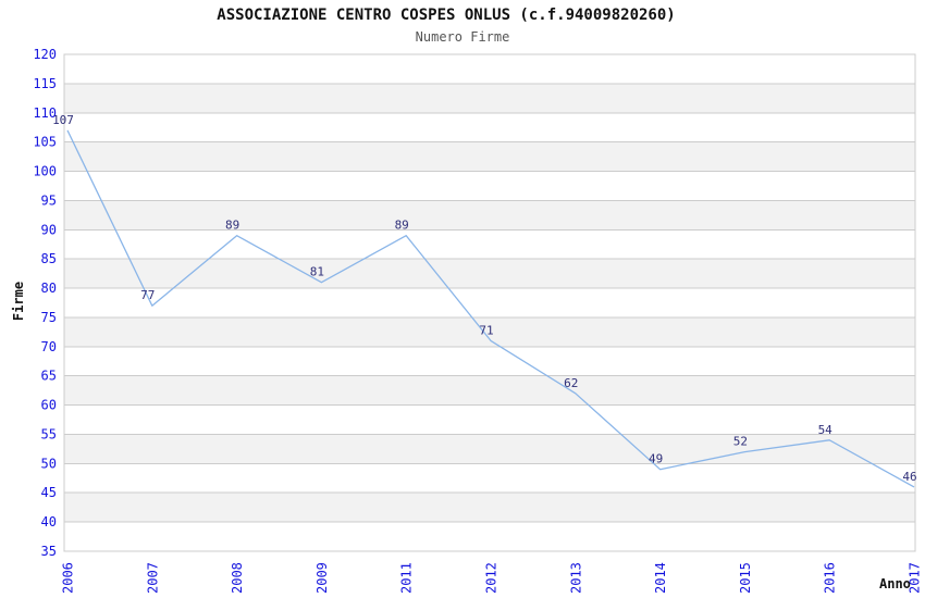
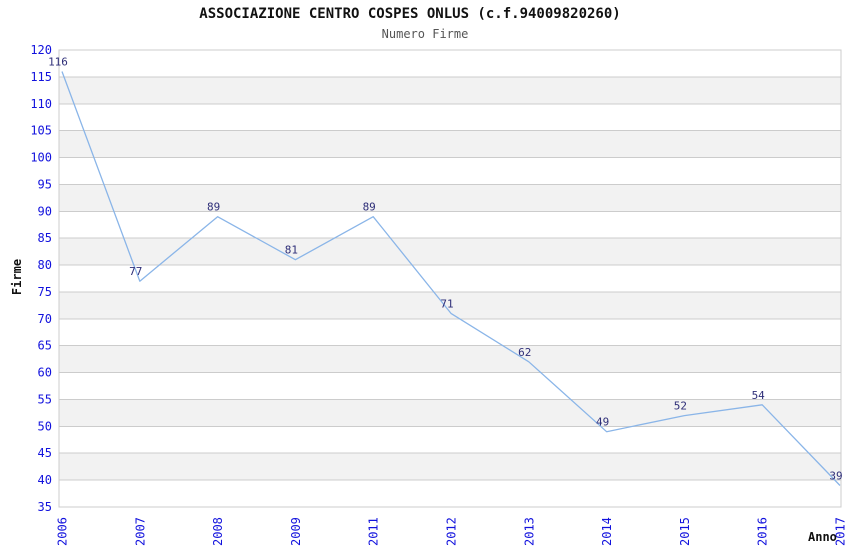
2006: 107 -> 116
2017: 46 -> 39
